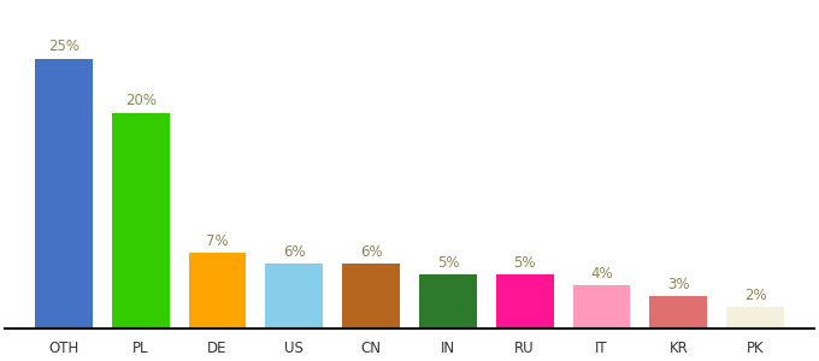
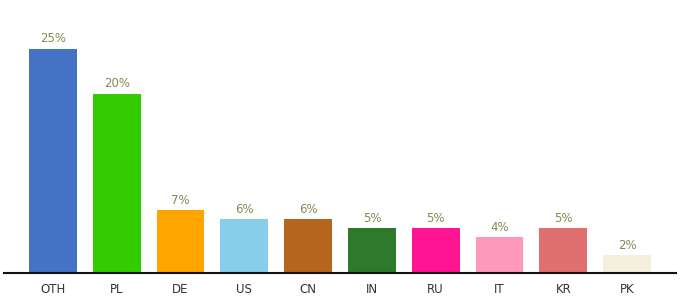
KR: 3% -> 5%
